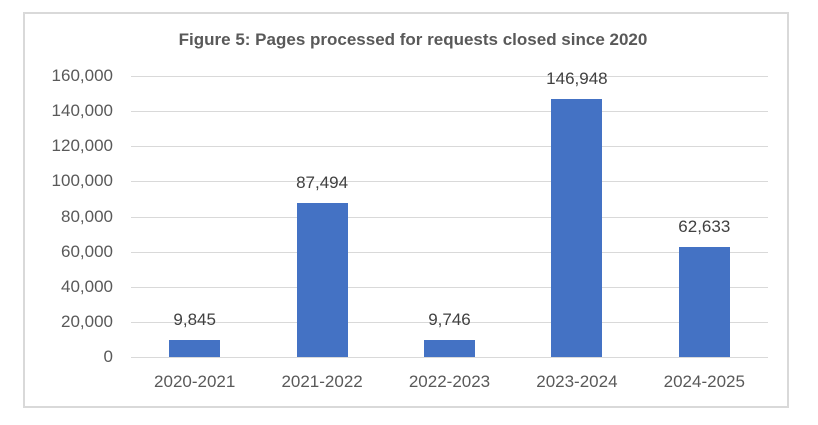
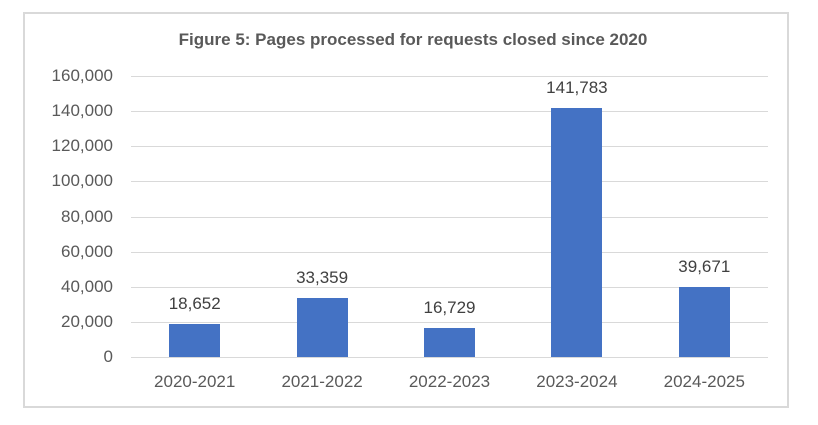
2020-2021: 9,845 -> 18,652
2021-2022: 87,494 -> 33,359
2022-2023: 9,746 -> 16,729
2023-2024: 146,948 -> 141,783
2024-2025: 62,633 -> 39,671
